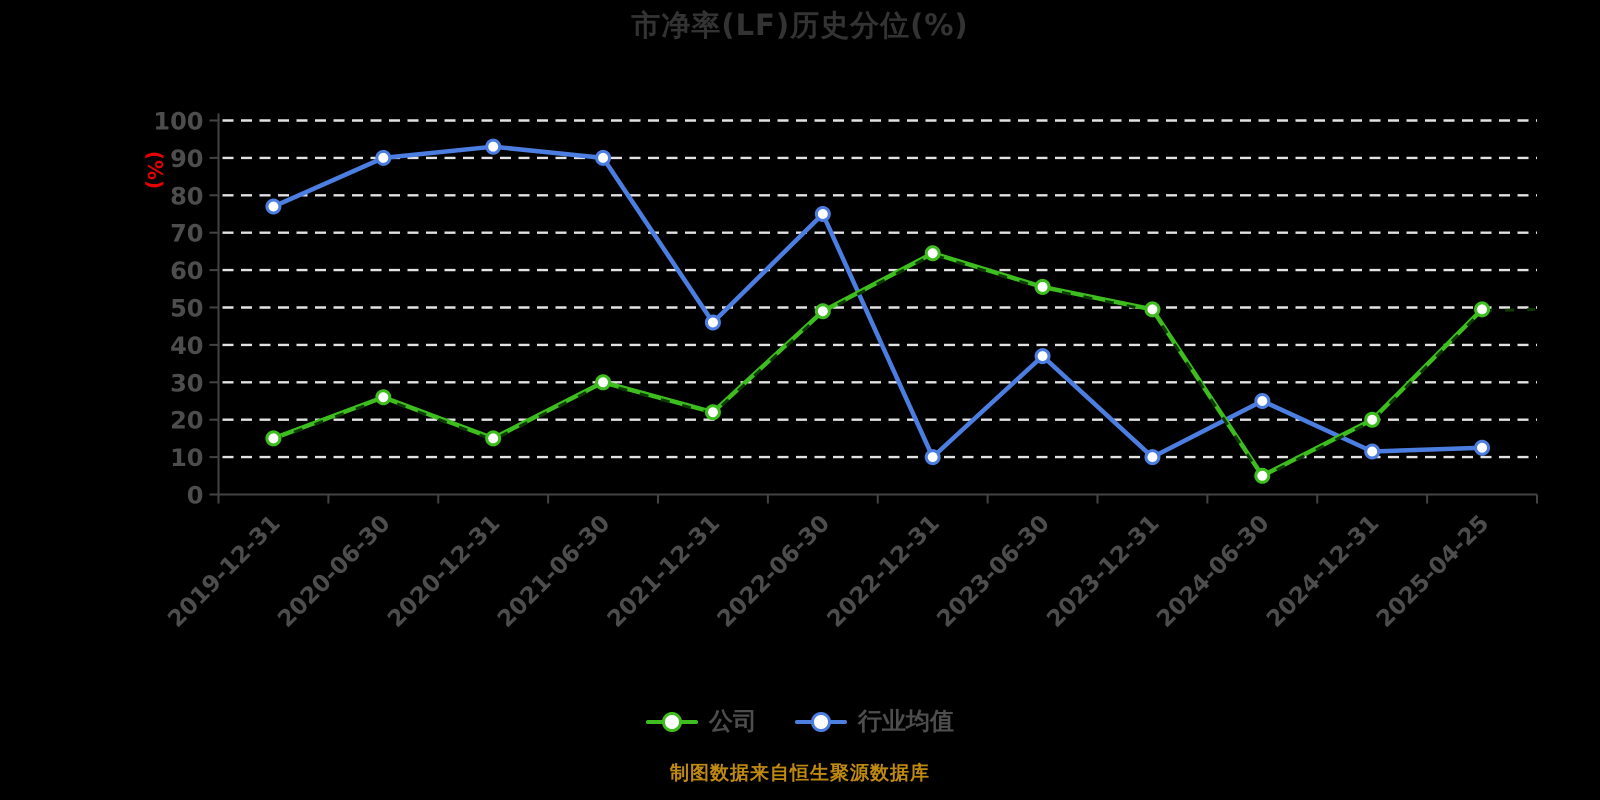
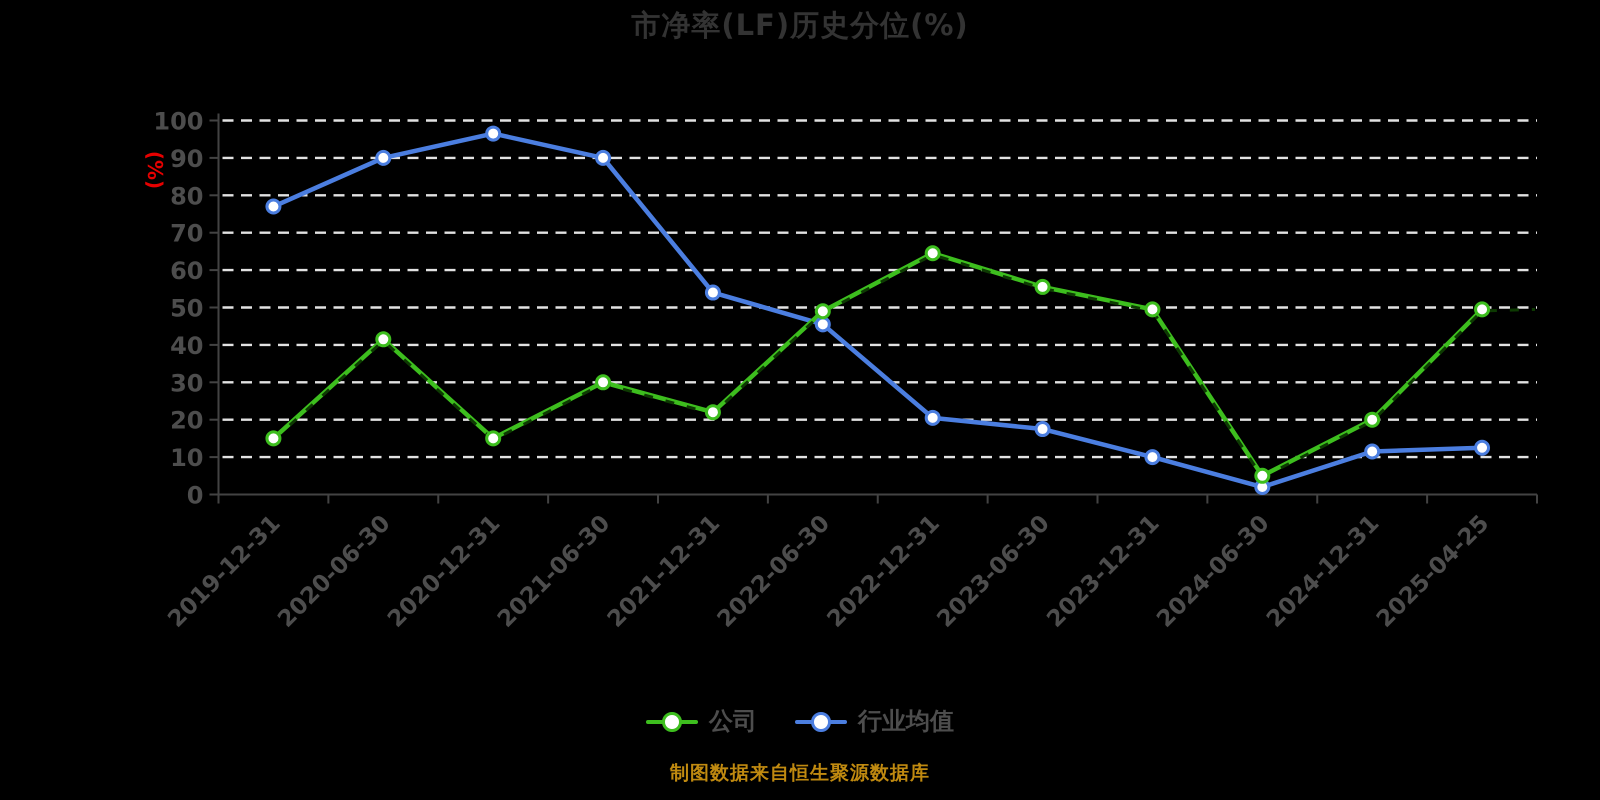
公司/2020-06-30: 26 -> 42
行业均值/2020-12-31: 93 -> 96
行业均值/2021-12-31: 46 -> 54
行业均值/2022-06-30: 75 -> 46
行业均值/2022-12-31: 10 -> 20
行业均值/2023-06-30: 37 -> 18
行业均值/2024-06-30: 25 -> 2
